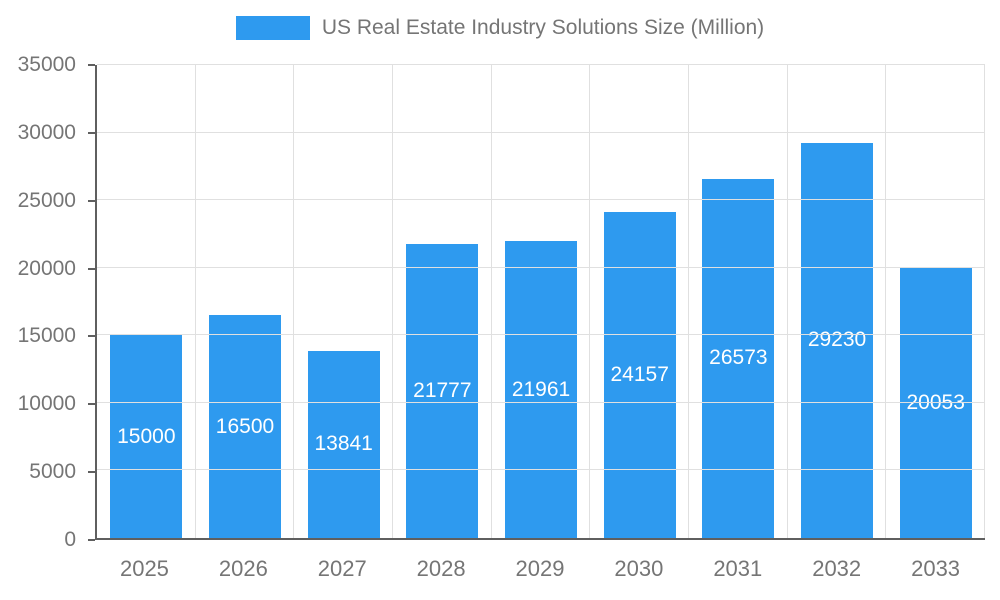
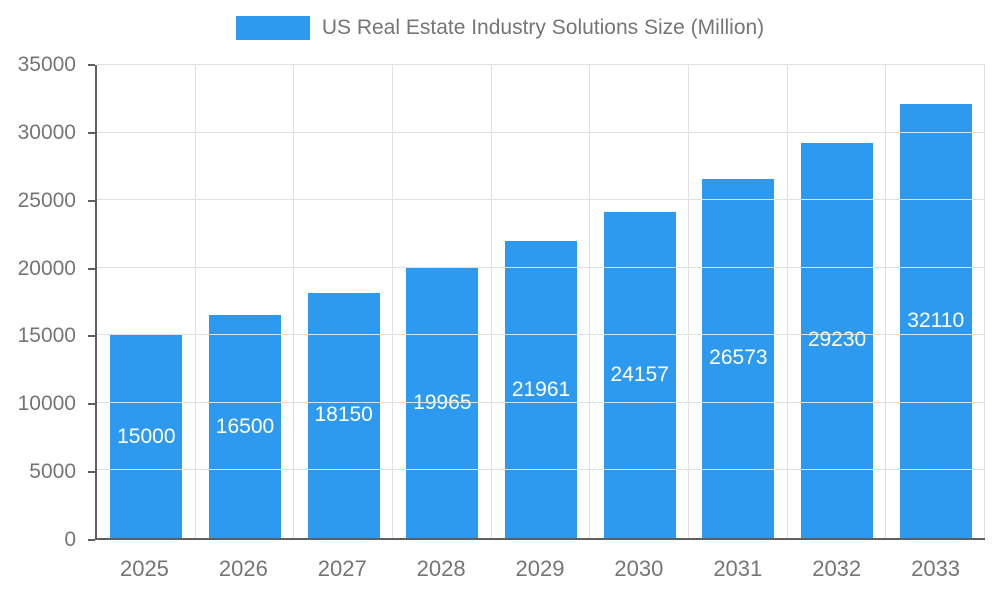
2027: 13841 -> 18150
2028: 21777 -> 19965
2033: 20053 -> 32110
